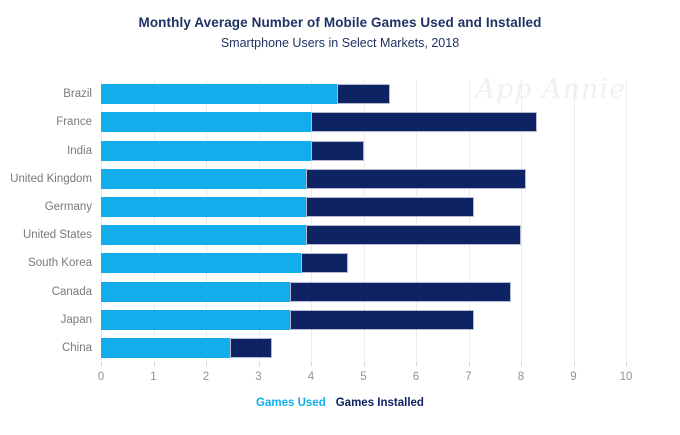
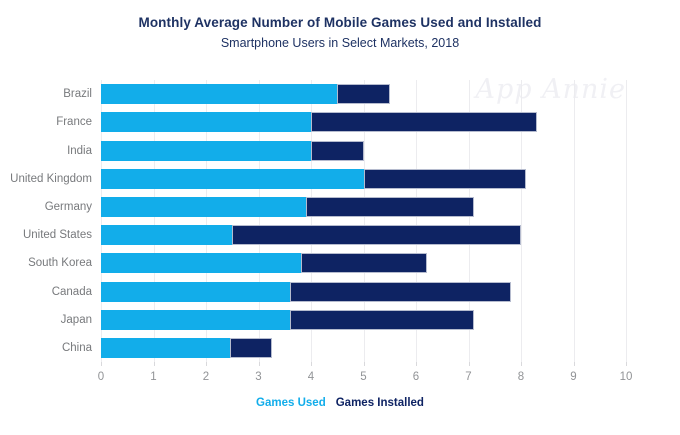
Games Used/United Kingdom: 3.9 -> 5.0
Games Used/United States: 3.9 -> 2.5
Games Installed/South Korea: 4.7 -> 6.2
